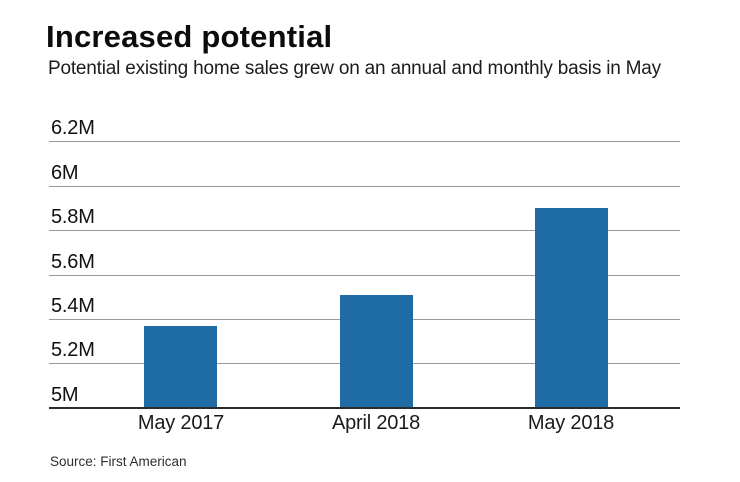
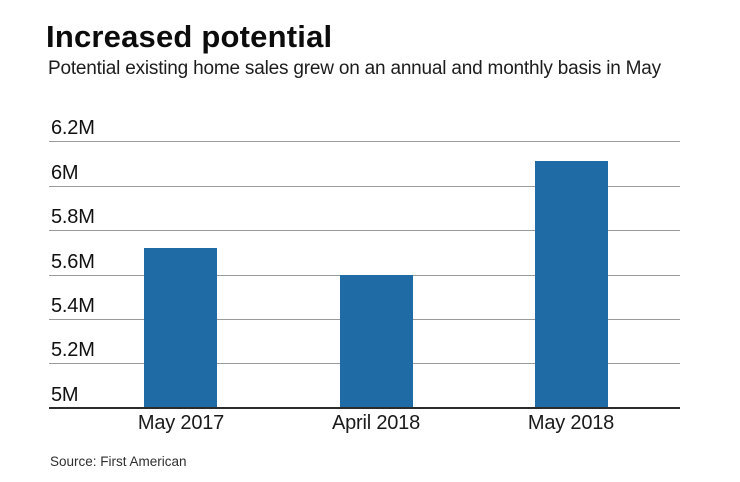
May 2017: 5.37M -> 5.72M
April 2018: 5.51M -> 5.60M
May 2018: 5.90M -> 6.11M
